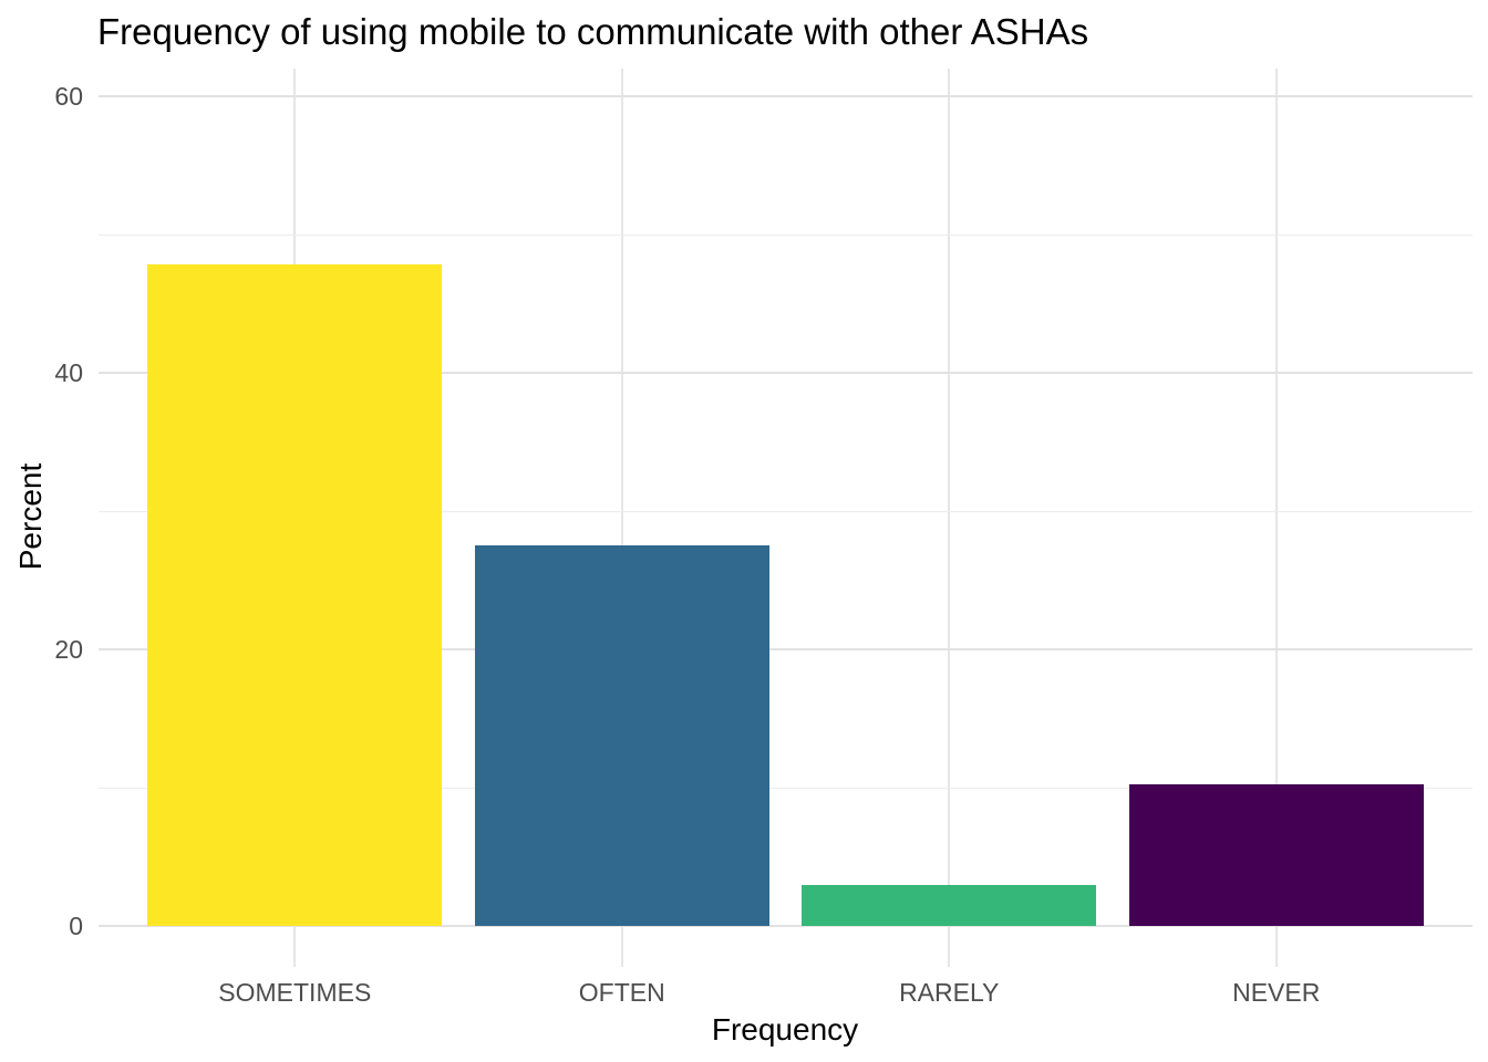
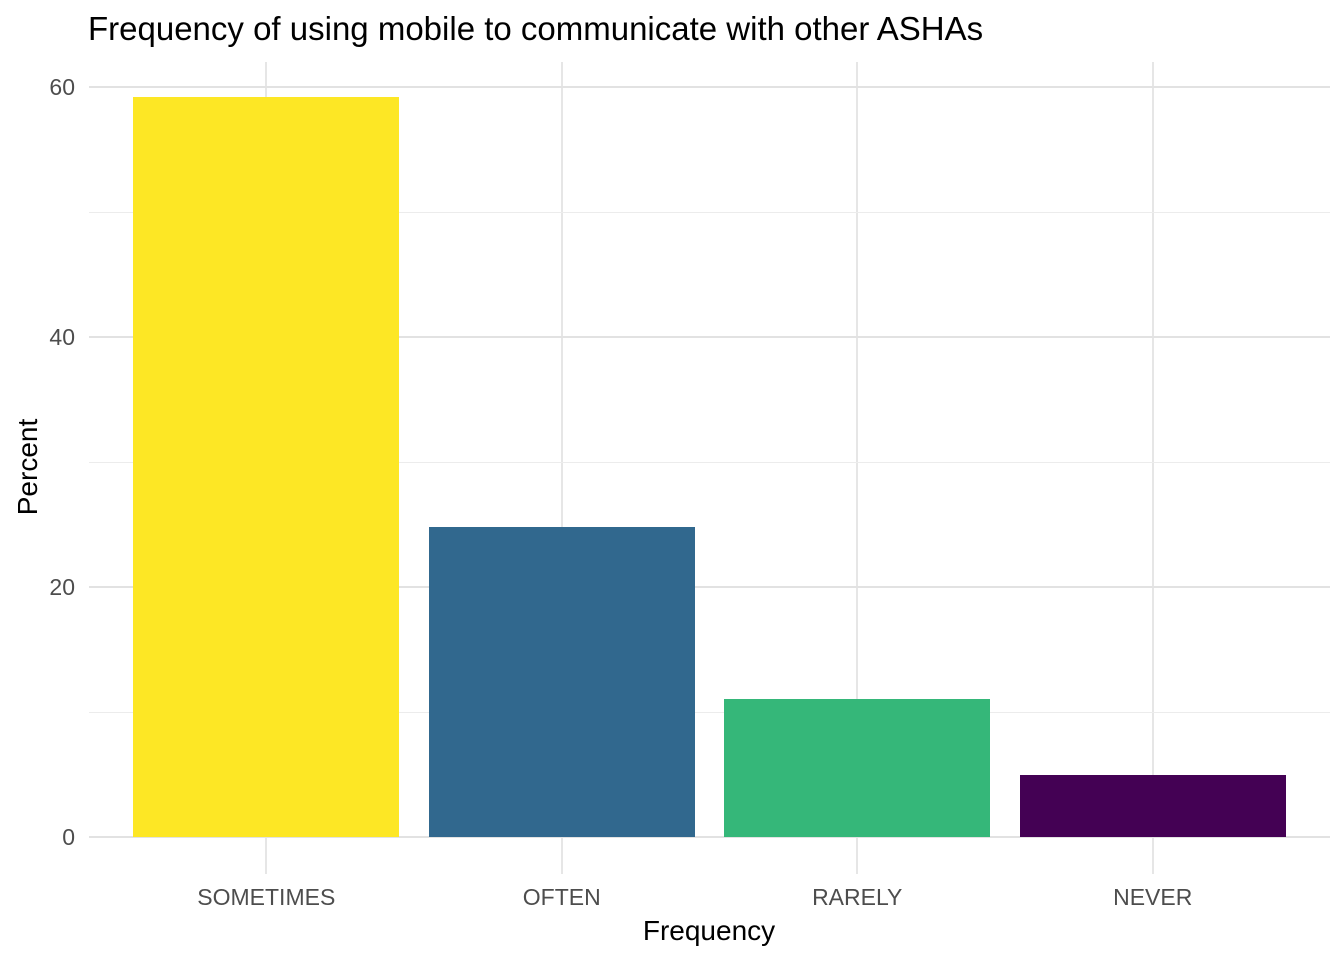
SOMETIMES: 47.8 -> 59.2
OFTEN: 27.5 -> 24.8
RARELY: 2.9 -> 11.0
NEVER: 10.2 -> 4.9
